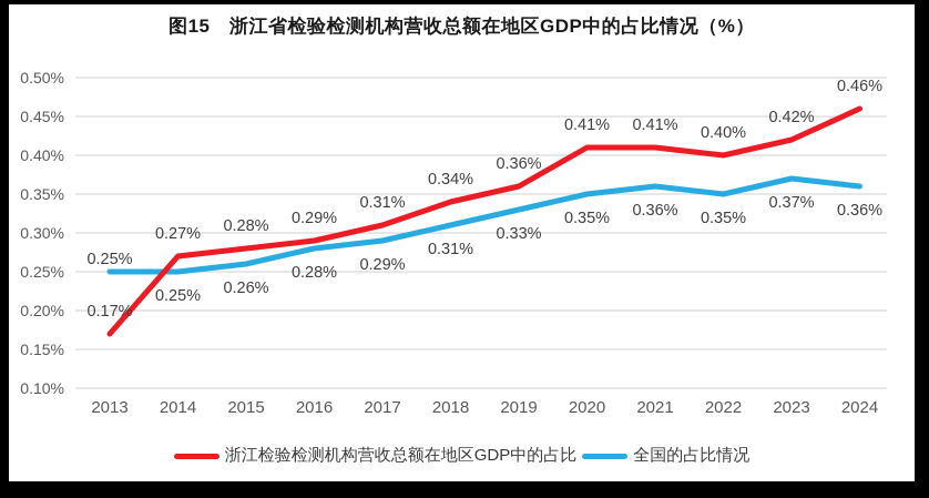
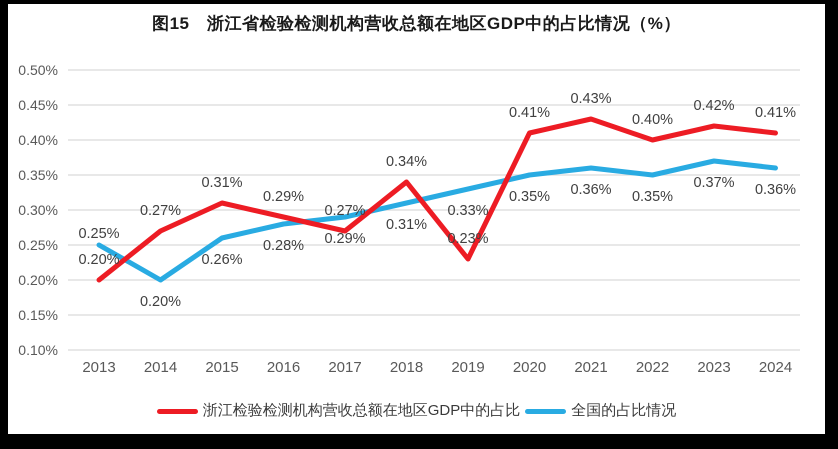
浙江检验检测机构营收总额在地区GDP中的占比/2013: 0.17% -> 0.20%
全国的占比情况/2014: 0.25% -> 0.20%
浙江检验检测机构营收总额在地区GDP中的占比/2015: 0.28% -> 0.31%
浙江检验检测机构营收总额在地区GDP中的占比/2017: 0.31% -> 0.27%
浙江检验检测机构营收总额在地区GDP中的占比/2019: 0.36% -> 0.23%
浙江检验检测机构营收总额在地区GDP中的占比/2021: 0.41% -> 0.43%
浙江检验检测机构营收总额在地区GDP中的占比/2024: 0.46% -> 0.41%
